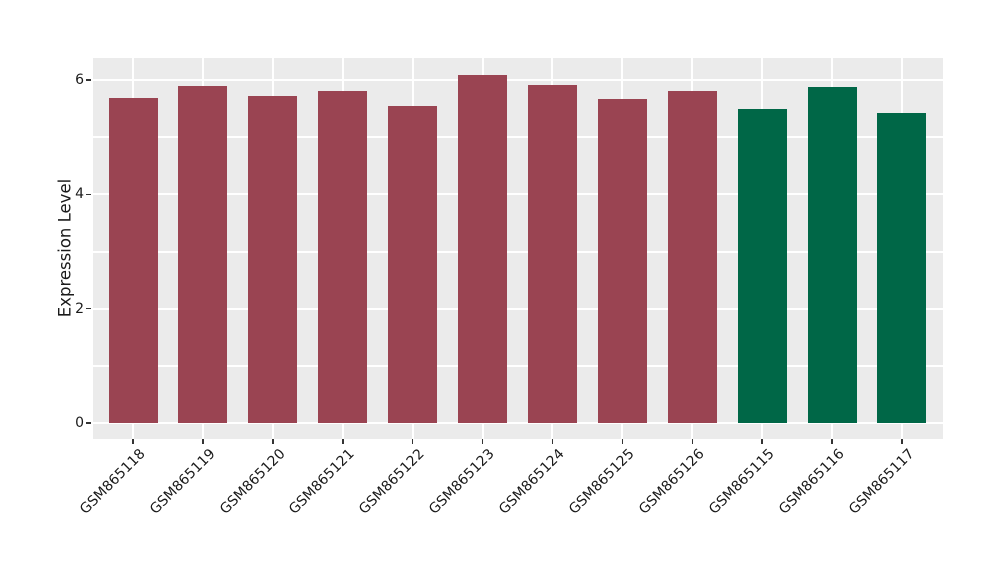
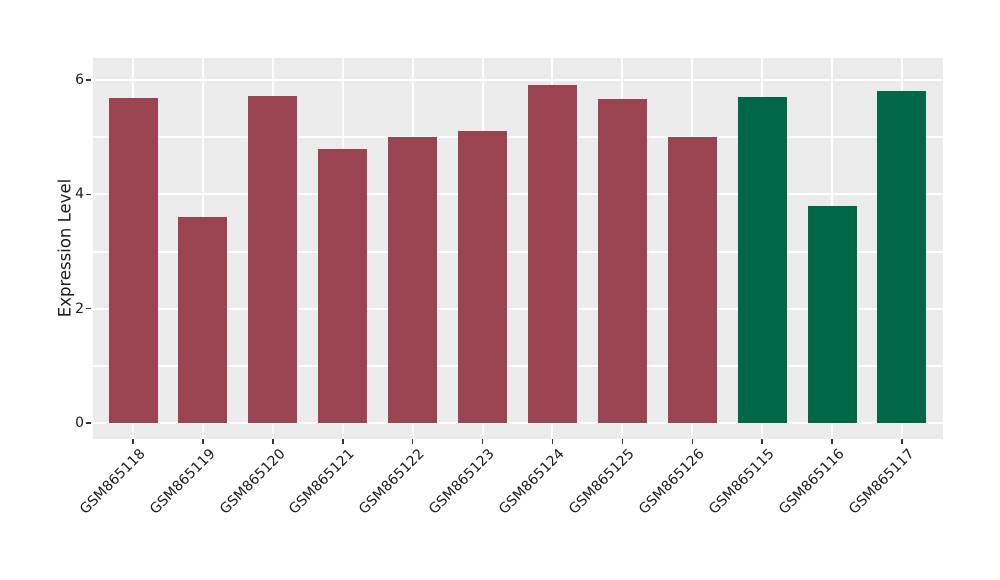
GSM865119: 5.9 -> 3.6
GSM865121: 5.8 -> 4.8
GSM865122: 5.5 -> 5.0
GSM865123: 6.1 -> 5.1
GSM865126: 5.8 -> 5.0
GSM865115: 5.5 -> 5.7
GSM865116: 5.9 -> 3.8
GSM865117: 5.4 -> 5.8
